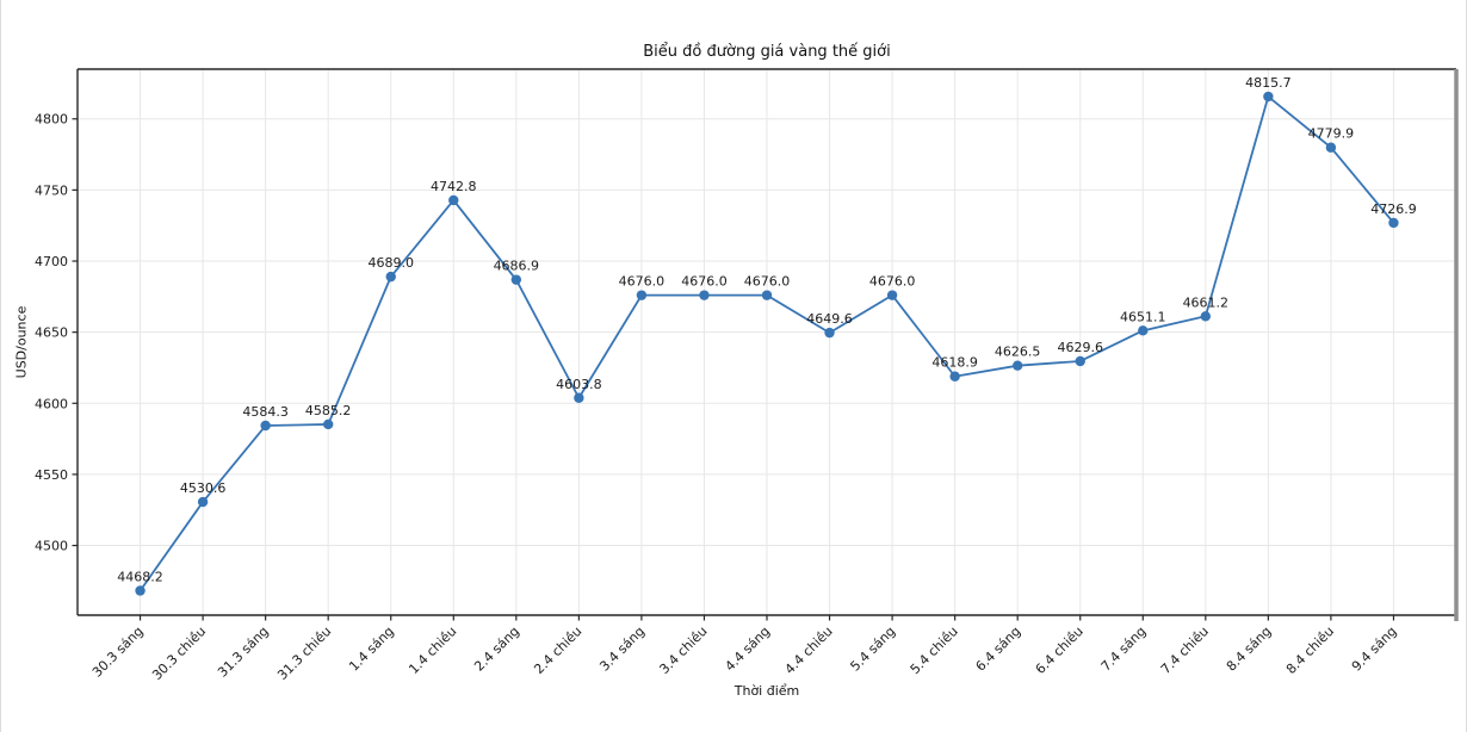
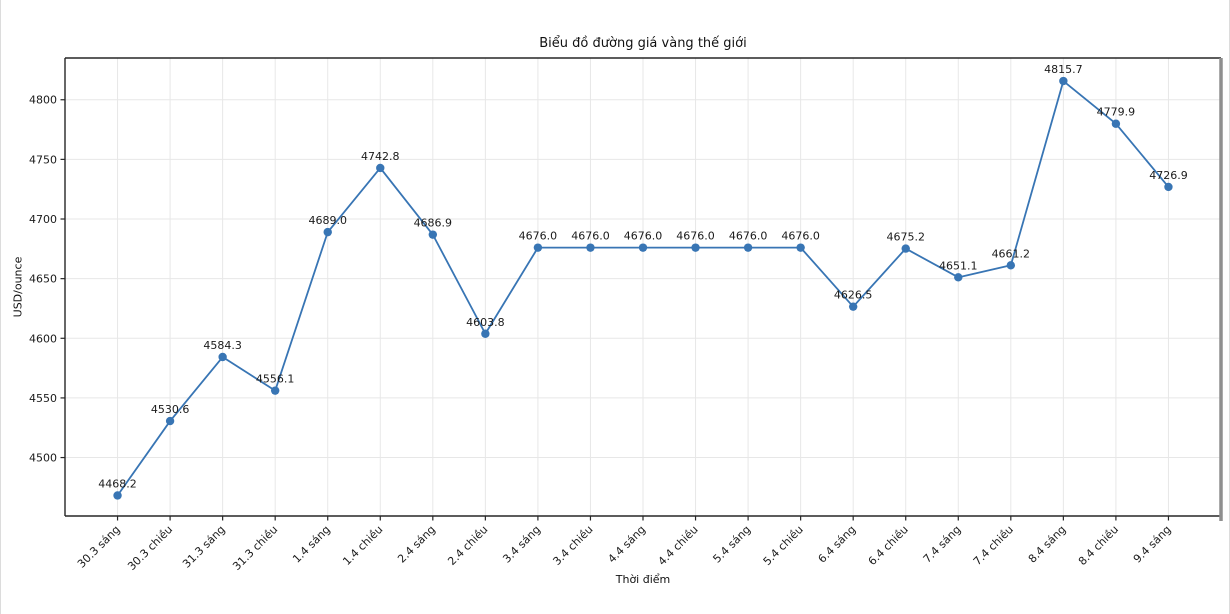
31.3 chiều: 4585.2 -> 4556.1
4.4 chiều: 4649.6 -> 4676.0
5.4 chiều: 4618.9 -> 4676.0
6.4 chiều: 4629.6 -> 4675.2
